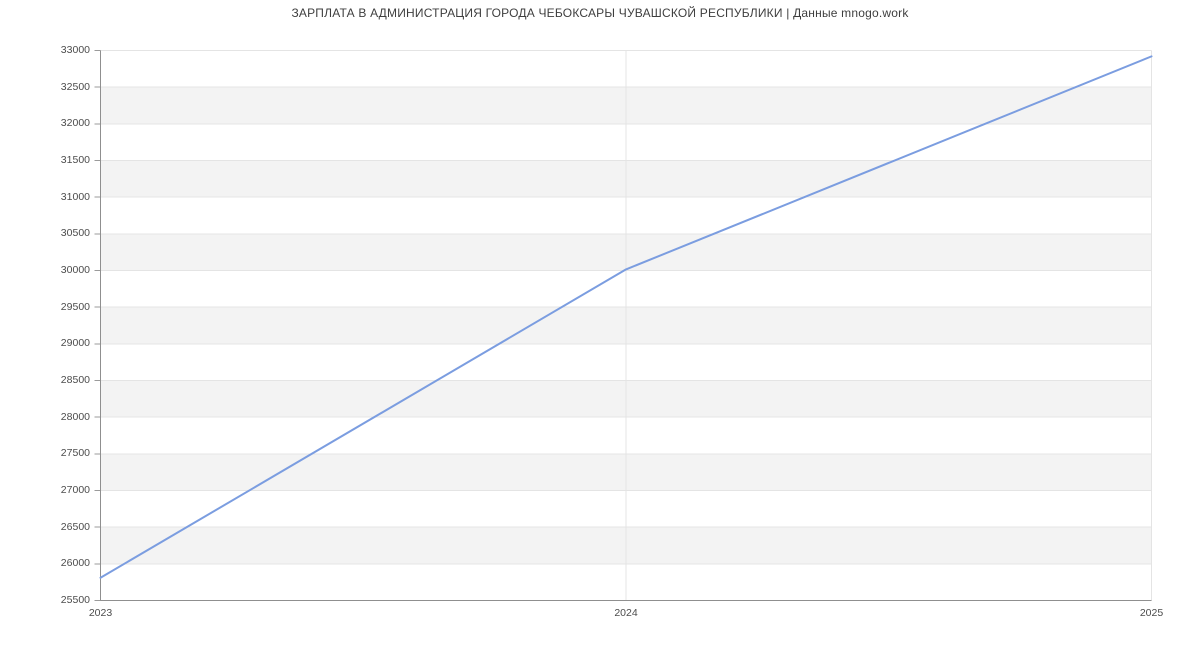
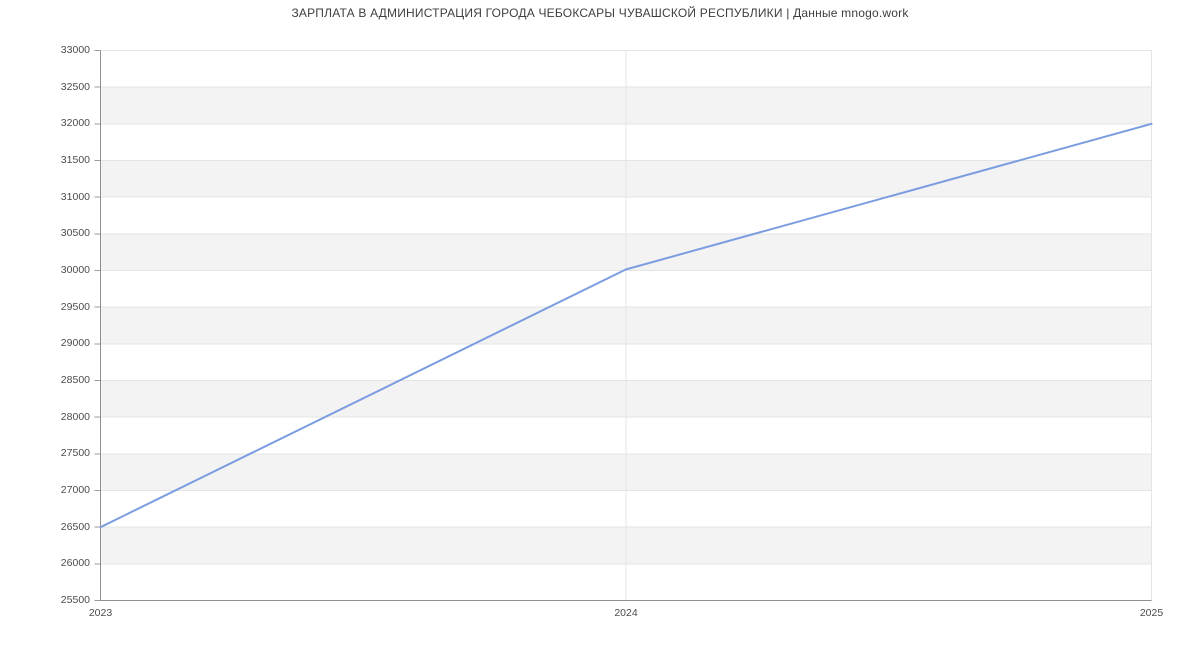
2023: 25800 -> 26500
2025: 32900 -> 32000
